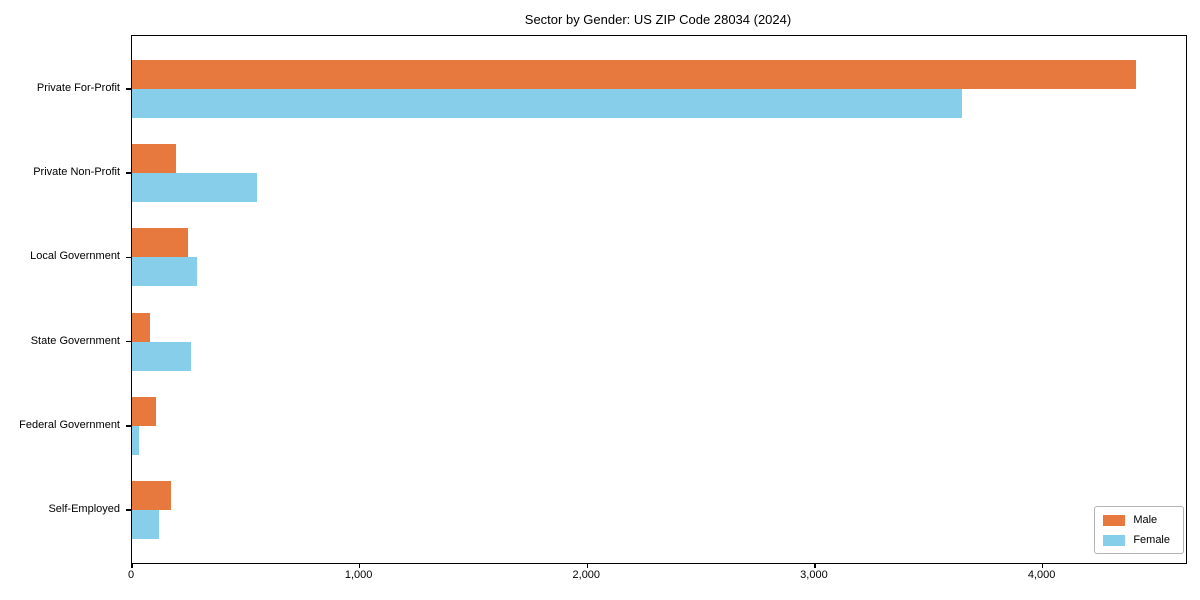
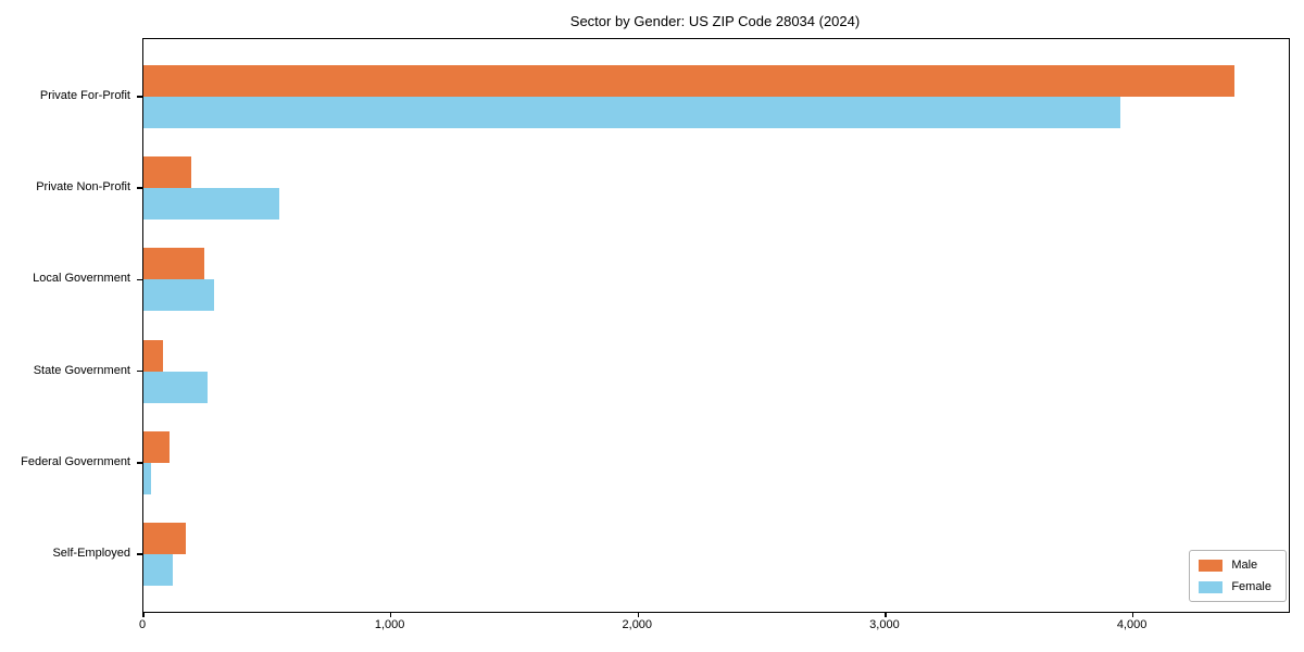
Female/Private For-Profit: 3640 -> 3950
